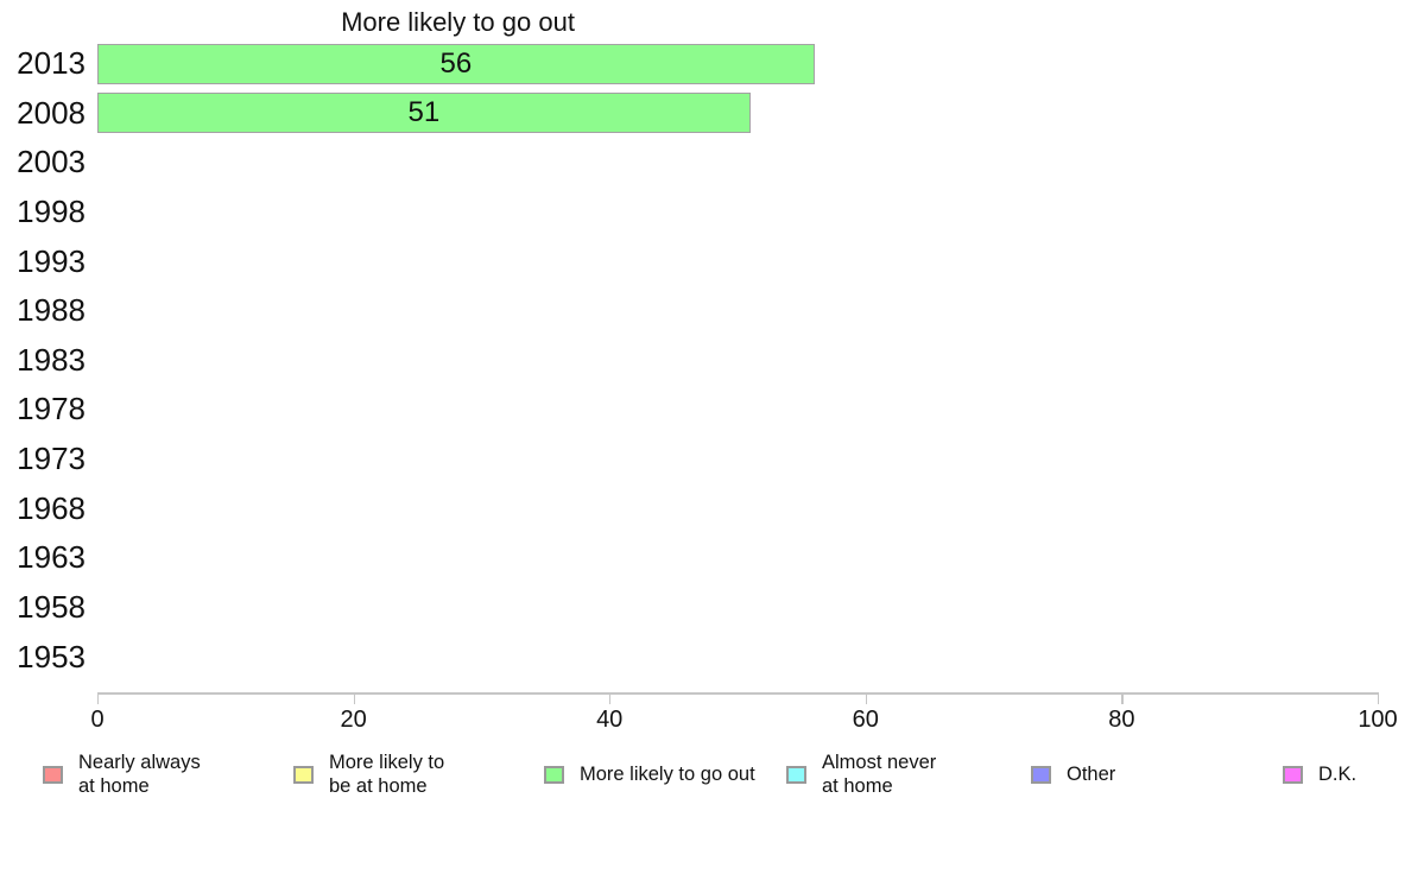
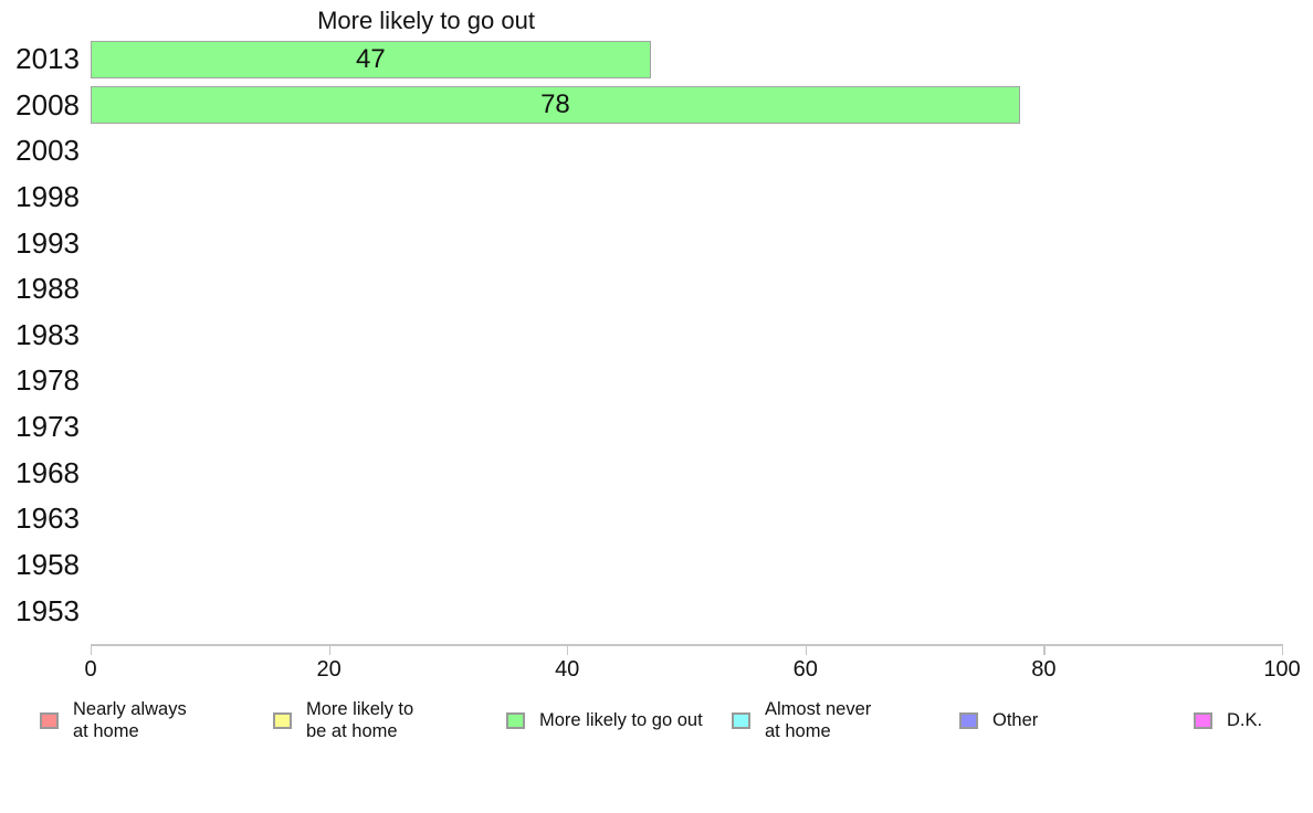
2013: 56 -> 47
2008: 51 -> 78
